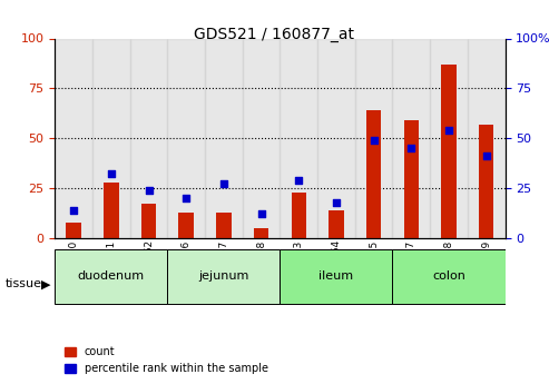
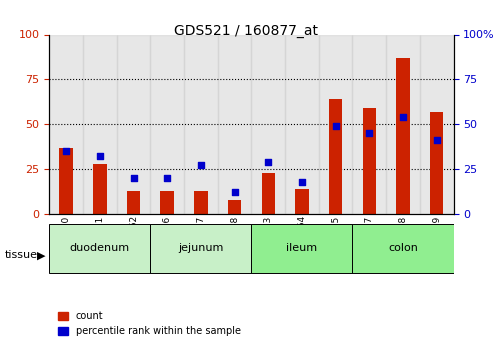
count/GSM13160: 8 -> 37
percentile rank within the sample/GSM13160: 14 -> 35
count/GSM13162: 17 -> 13
percentile rank within the sample/GSM13162: 24 -> 20
count/GSM13168: 5 -> 8
